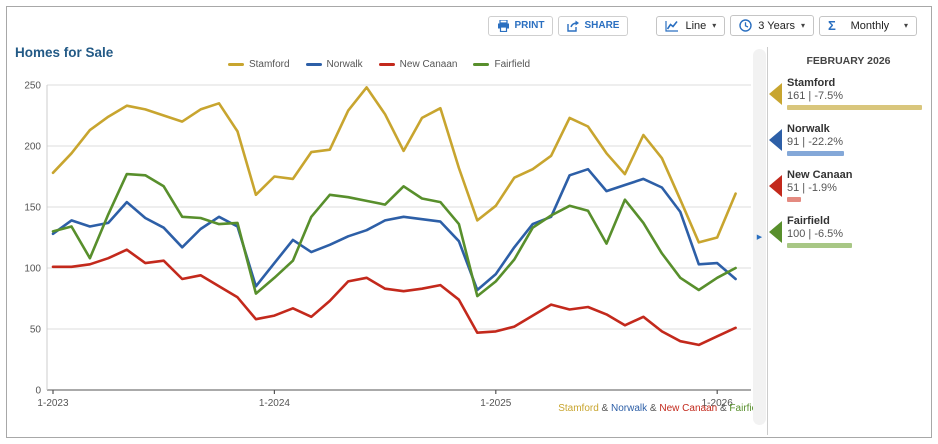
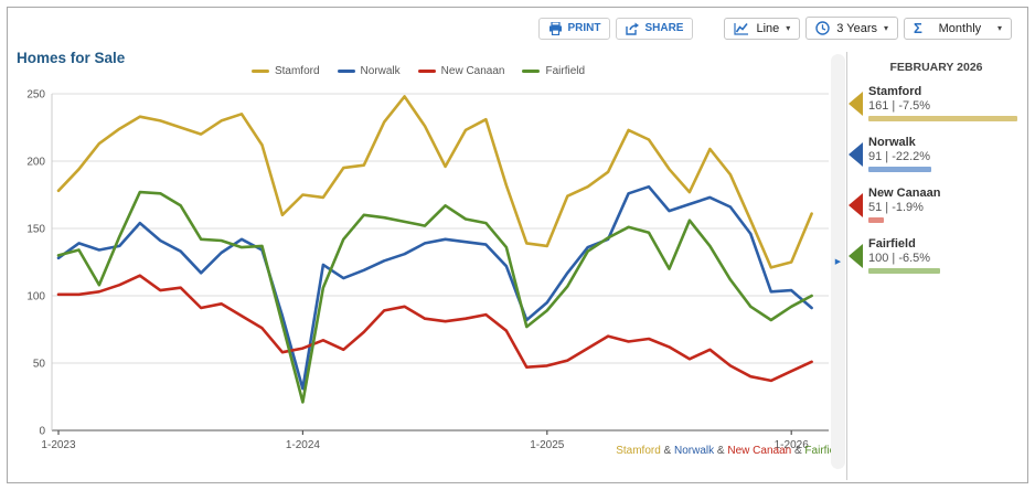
Norwalk/1-2024: 104 -> 31
Fairfield/1-2024: 92 -> 21
Stamford/1-2025: 151 -> 137
